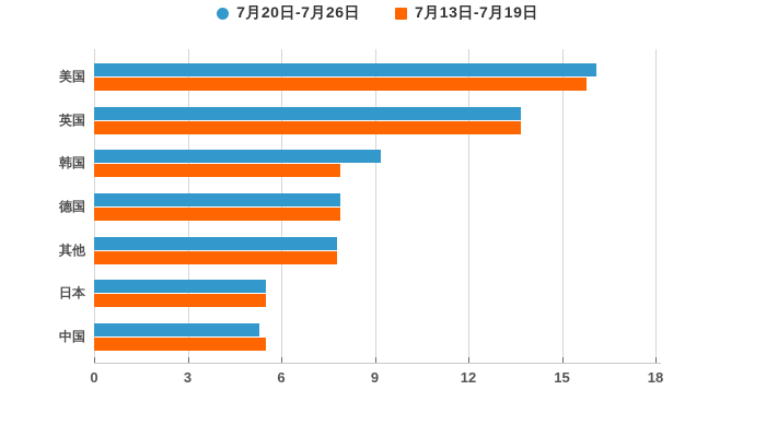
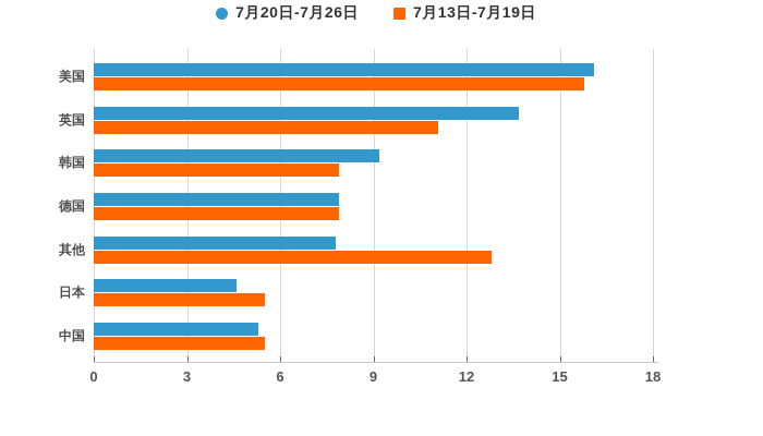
7月13日-7月19日/英国: 13.7 -> 11.1
7月13日-7月19日/其他: 7.8 -> 12.8
7月20日-7月26日/日本: 5.5 -> 4.6
